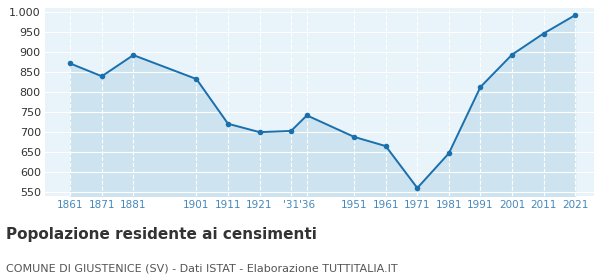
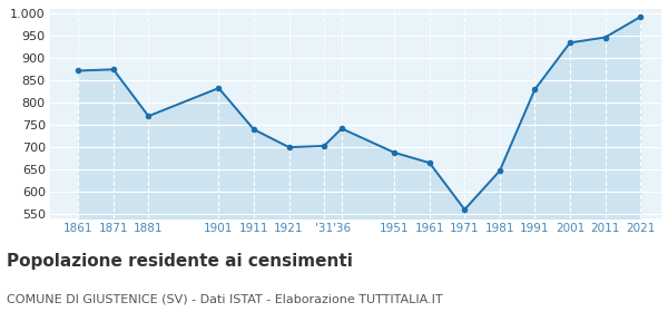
1871: 840 -> 875
1881: 893 -> 770
1911: 721 -> 740
1991: 813 -> 830
2001: 894 -> 935
